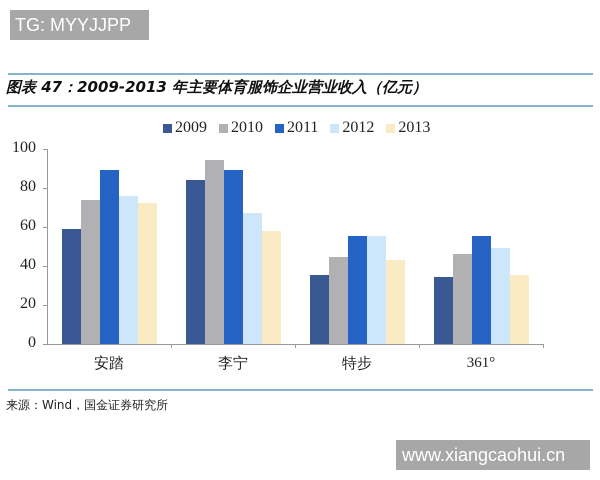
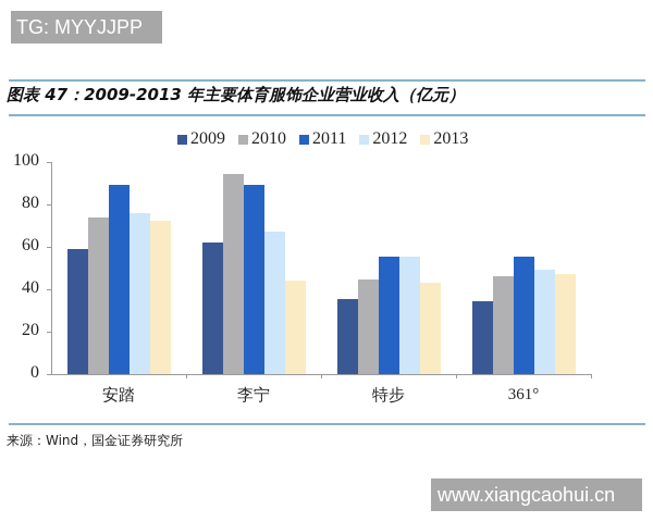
2009/李宁: 84 -> 62
2013/李宁: 58 -> 44
2013/361°: 36 -> 47
